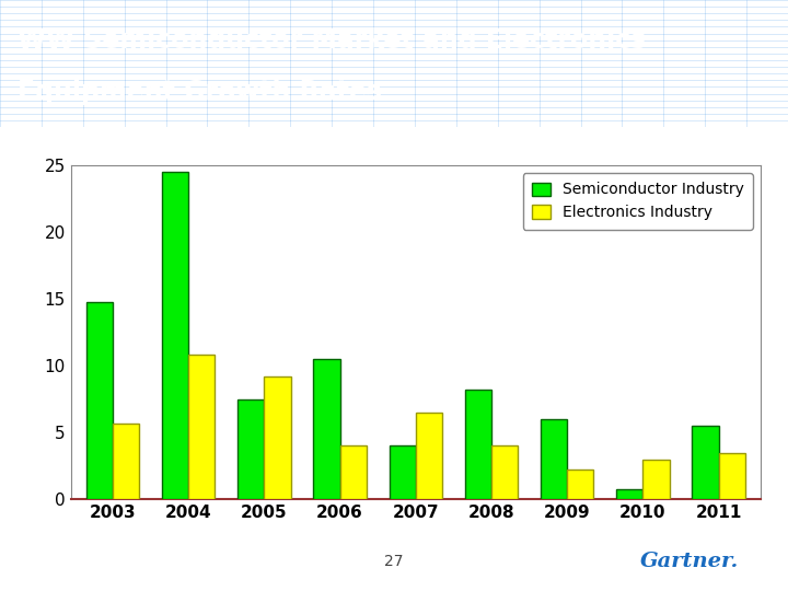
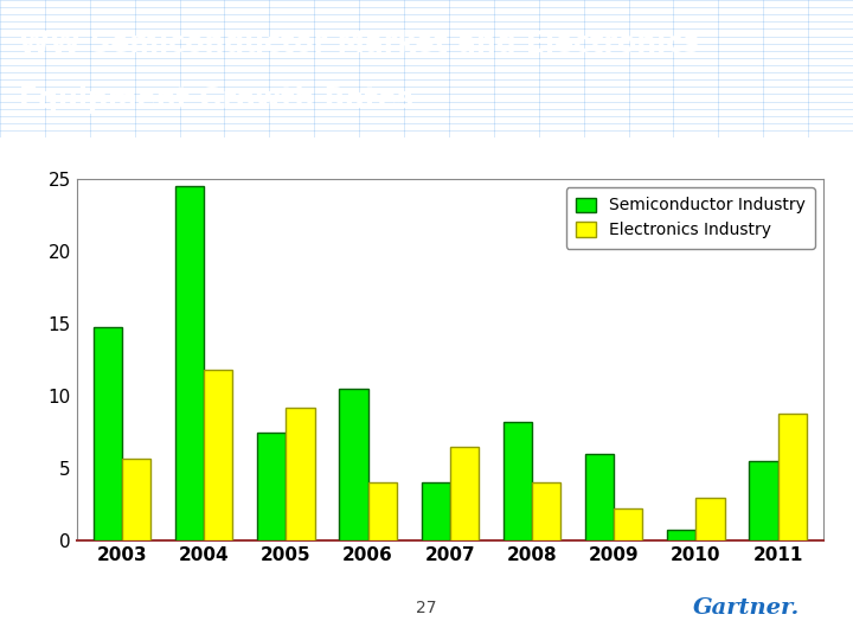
Electronics Industry/2004: 10.8 -> 11.8
Electronics Industry/2011: 3.5 -> 8.8
